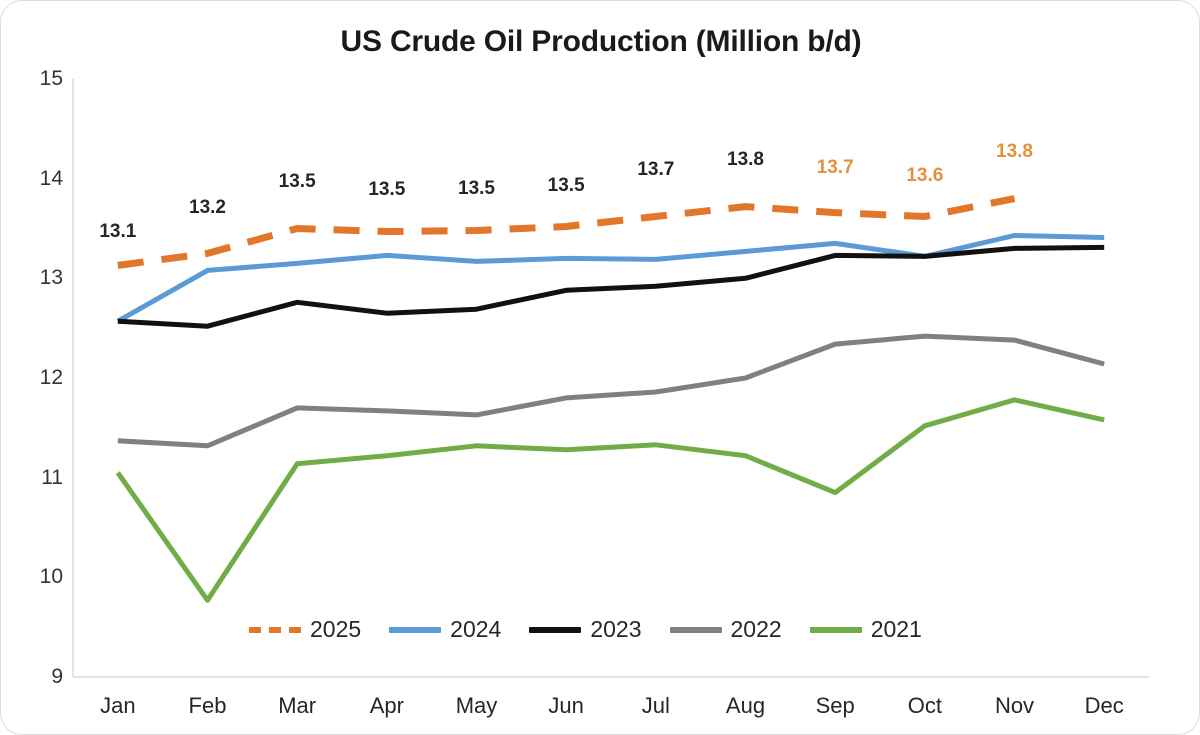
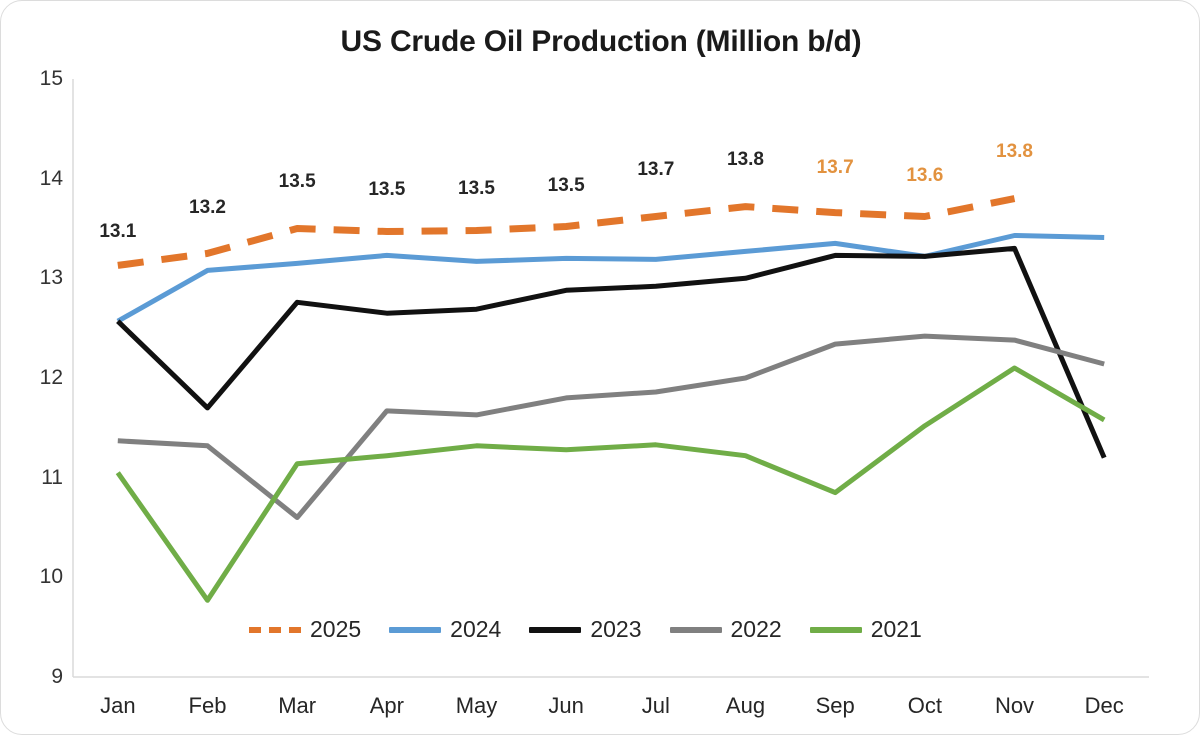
2023/Feb: 12.5 -> 11.7
2022/Mar: 11.7 -> 10.6
2021/Nov: 11.8 -> 12.1
2023/Dec: 13.3 -> 11.2
